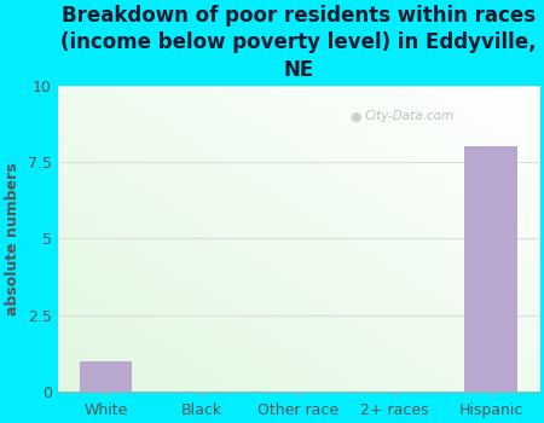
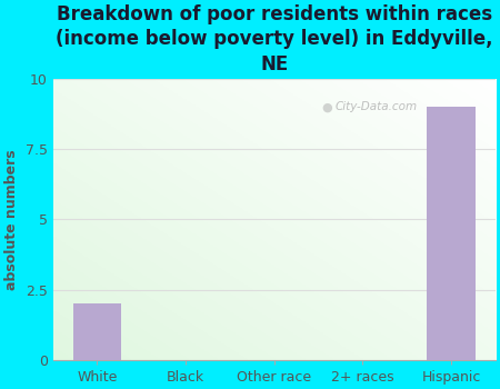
White: 1 -> 2
Hispanic: 8 -> 9
